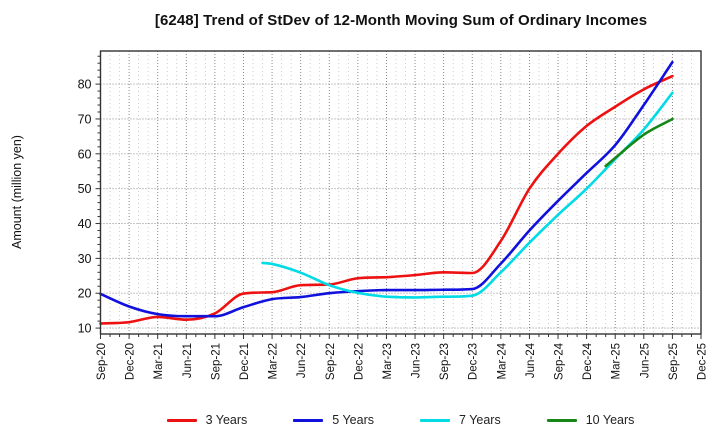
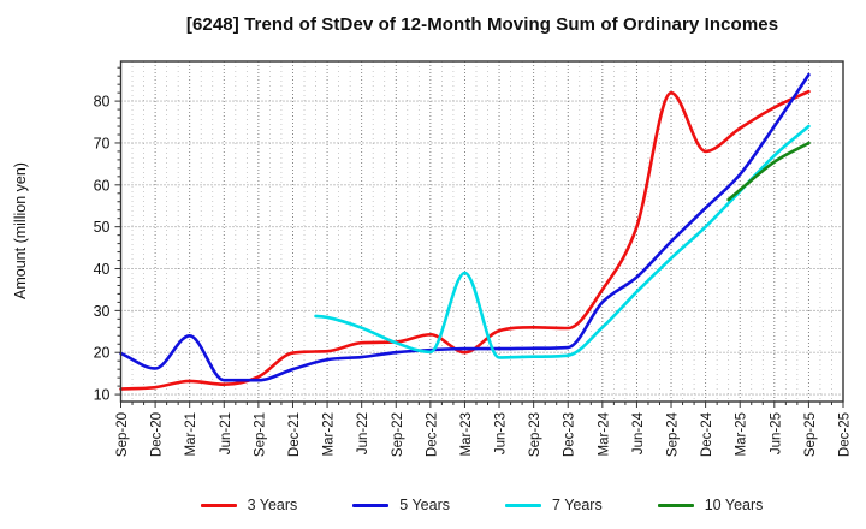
5 Years/Mar-21: 14 -> 24
3 Years/Mar-23: 25 -> 20
7 Years/Mar-23: 19 -> 39
5 Years/Mar-24: 28 -> 32
3 Years/Sep-24: 60 -> 82
7 Years/Sep-25: 78 -> 74
